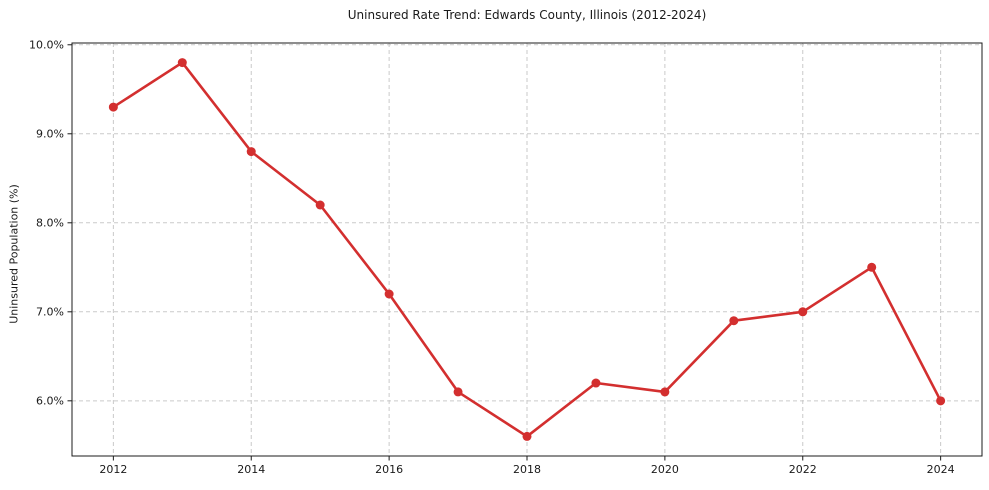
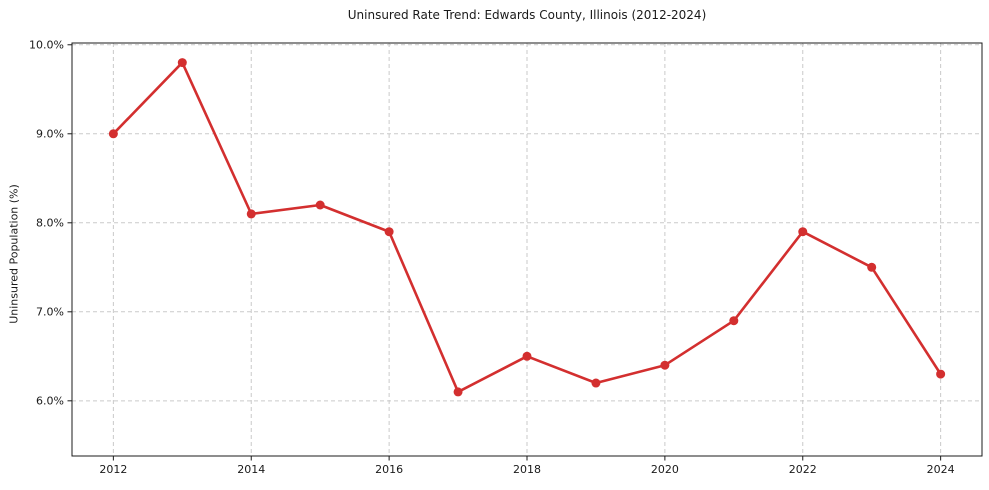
2012: 9.3% -> 9.0%
2014: 8.8% -> 8.1%
2016: 7.2% -> 7.9%
2018: 5.6% -> 6.5%
2020: 6.1% -> 6.4%
2022: 7.0% -> 7.9%
2024: 6.0% -> 6.3%
